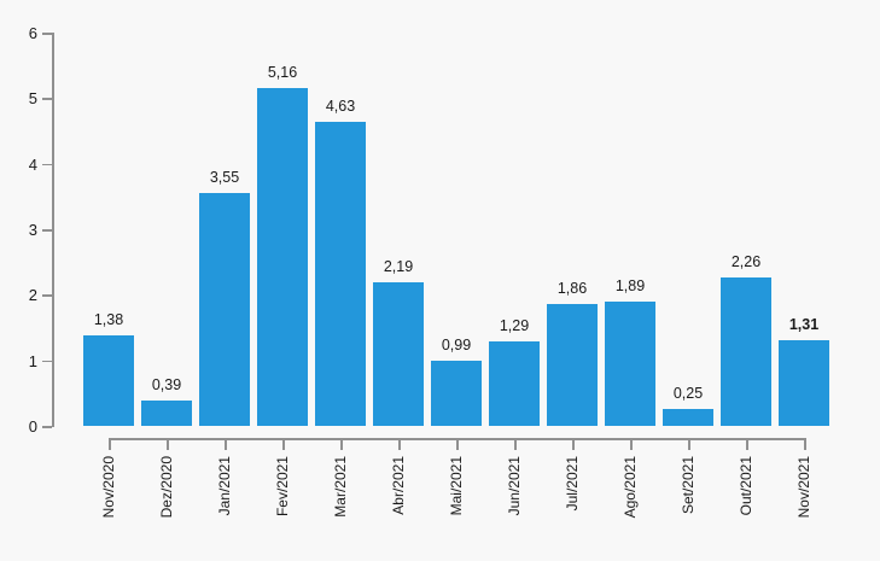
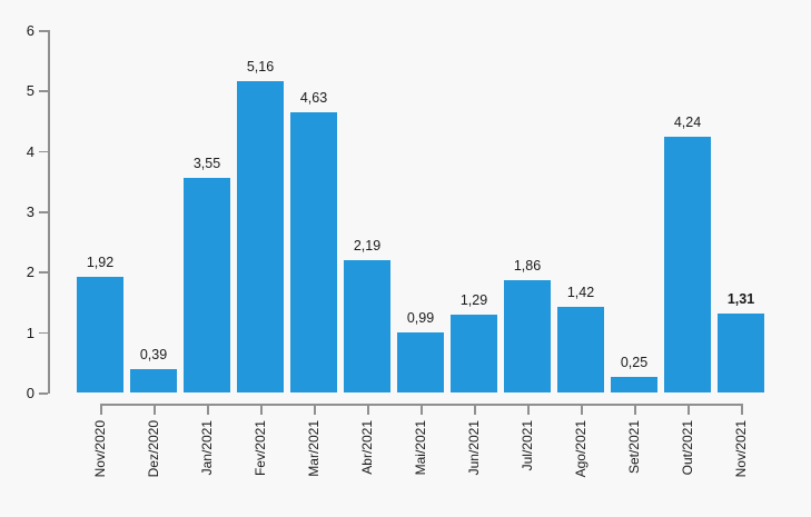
Nov/2020: 1,38 -> 1,92
Ago/2021: 1,89 -> 1,42
Out/2021: 2,26 -> 4,24
